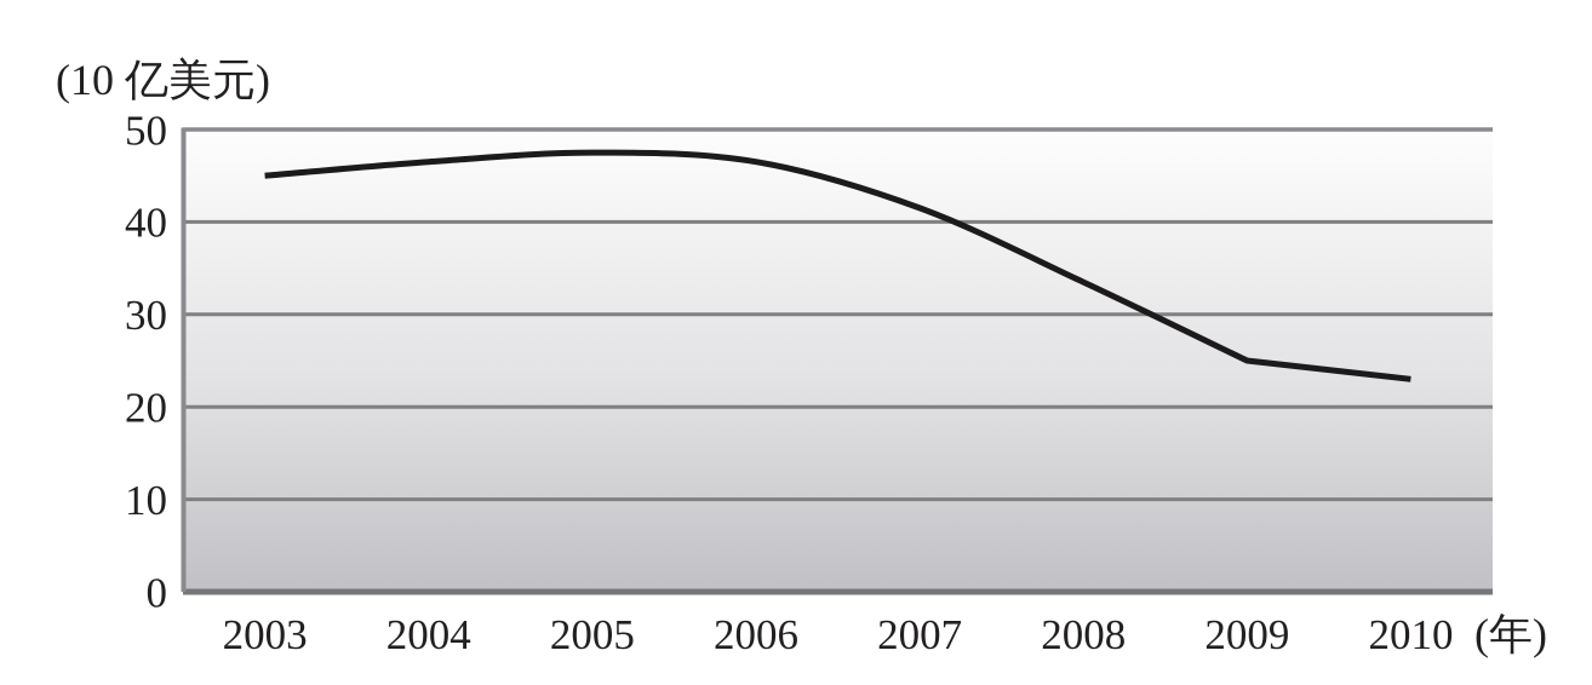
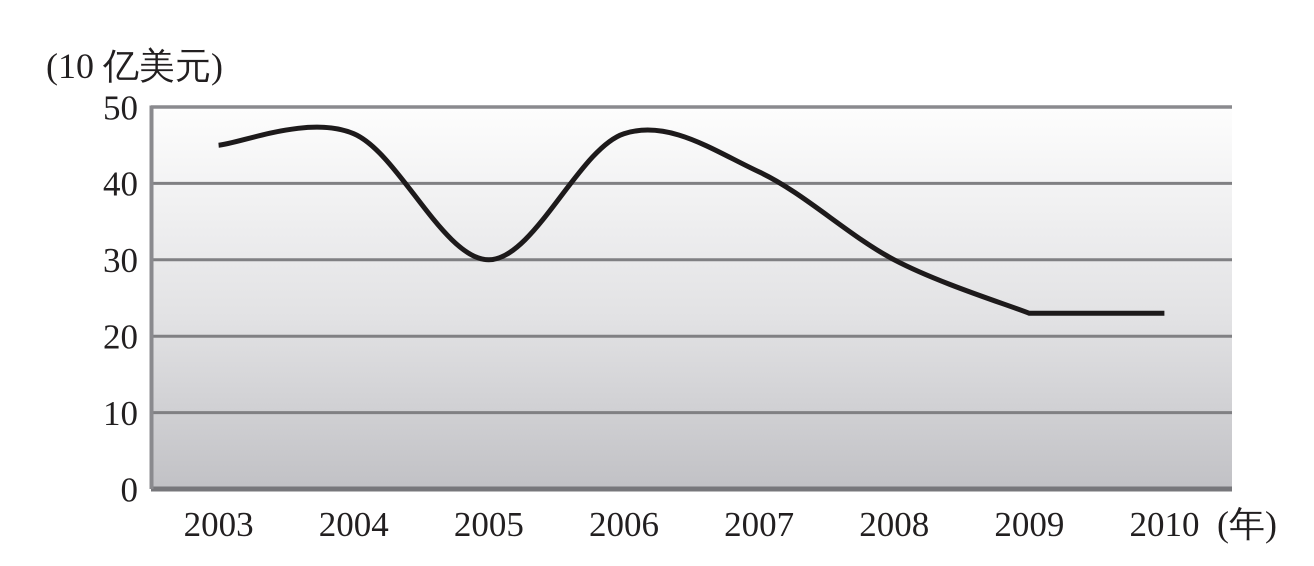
2005: 48 -> 30
2008: 34 -> 30
2009: 25 -> 23
